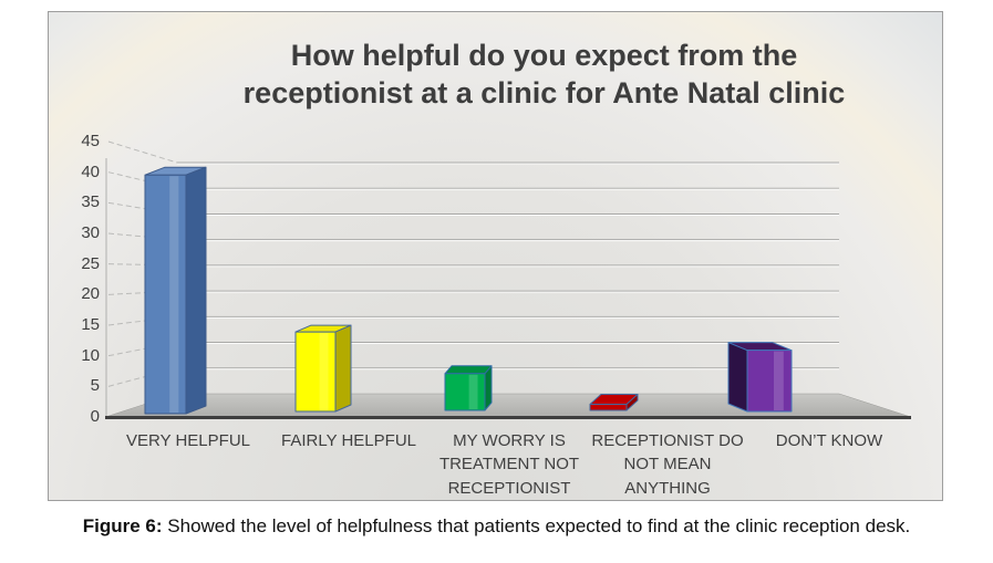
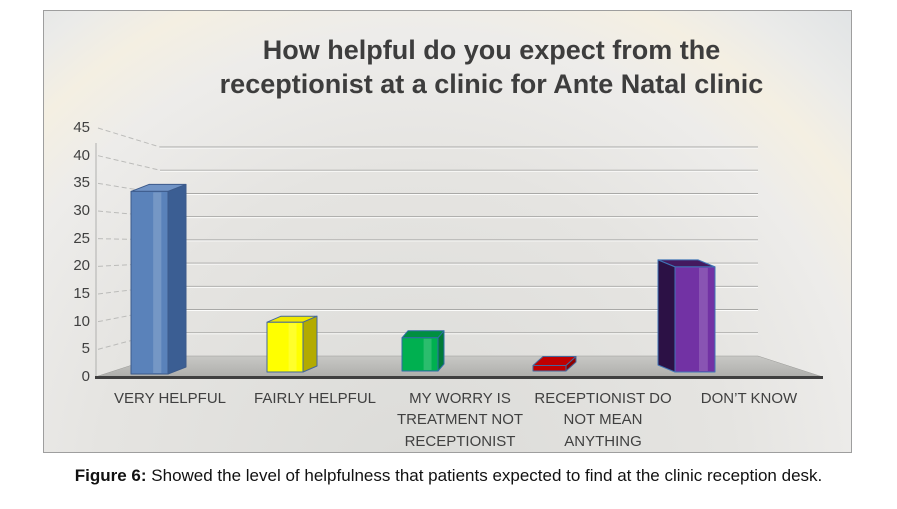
VERY HELPFUL: 39 -> 33
FAIRLY HELPFUL: 13 -> 9
DON’T KNOW: 10 -> 19
